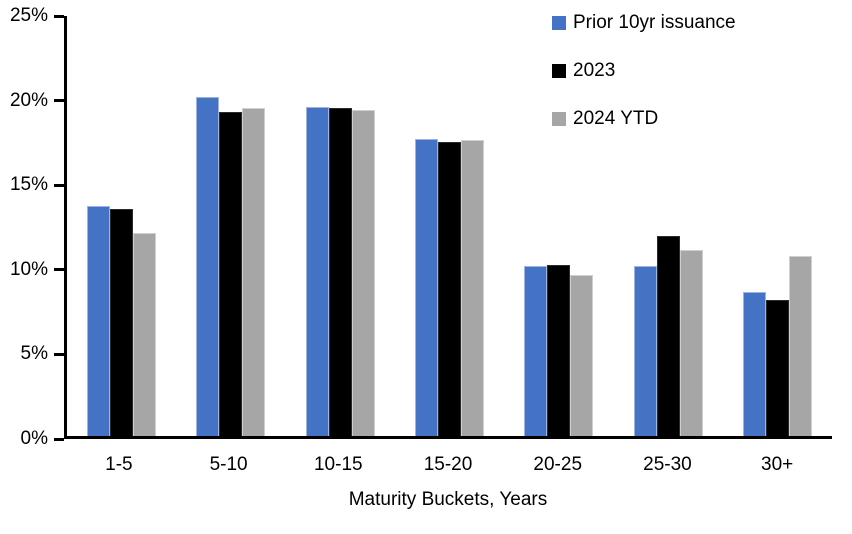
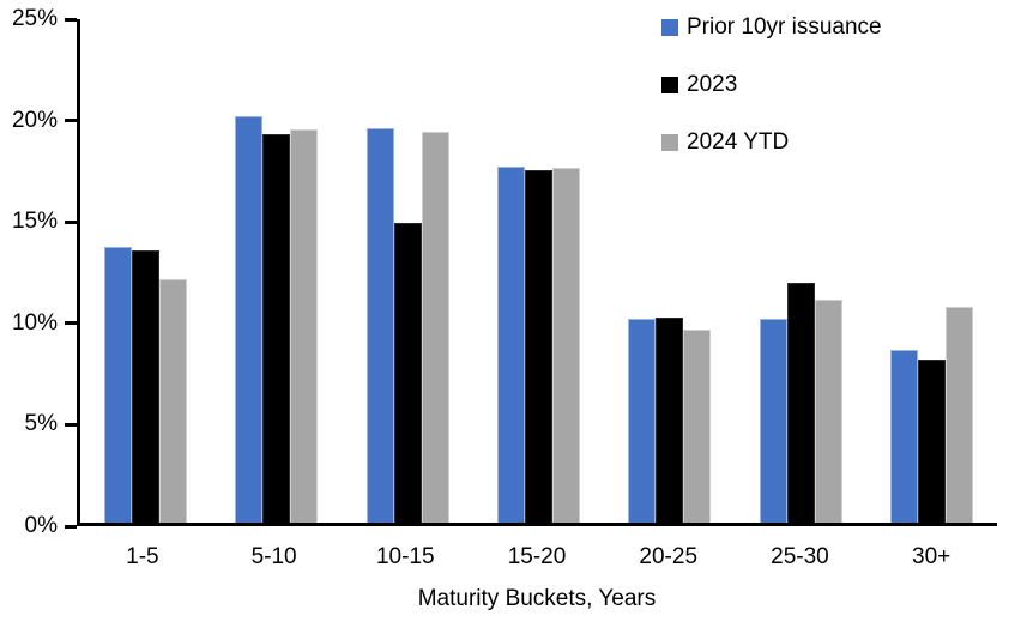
2023/10-15: 19.5% -> 14.9%
